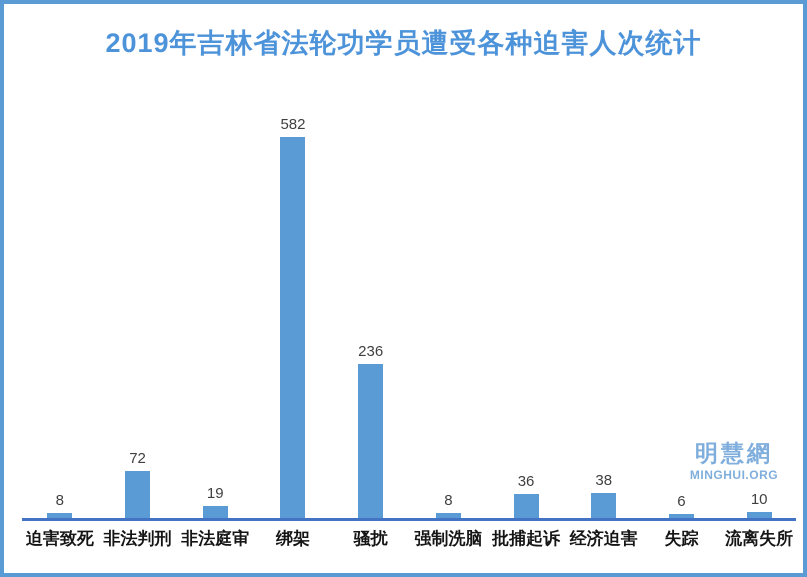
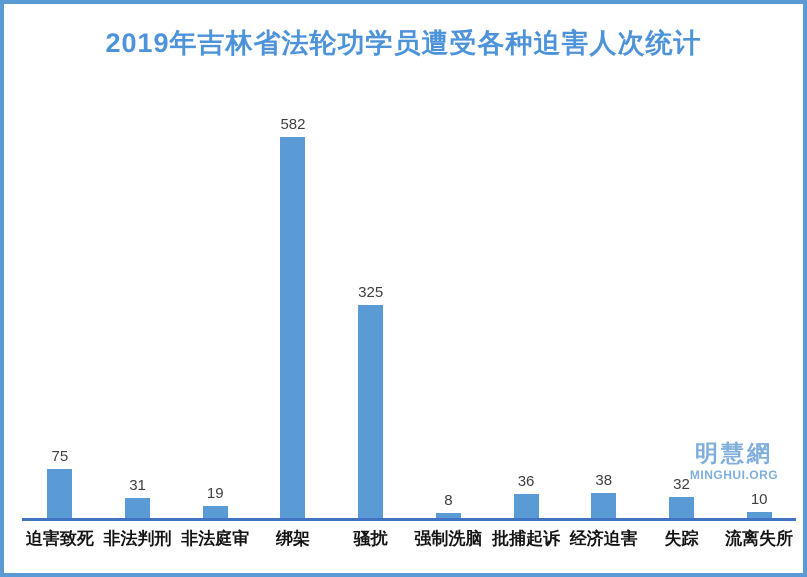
迫害致死: 8 -> 75
非法判刑: 72 -> 31
骚扰: 236 -> 325
失踪: 6 -> 32
